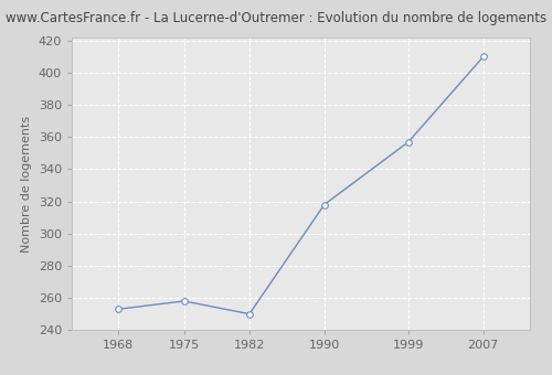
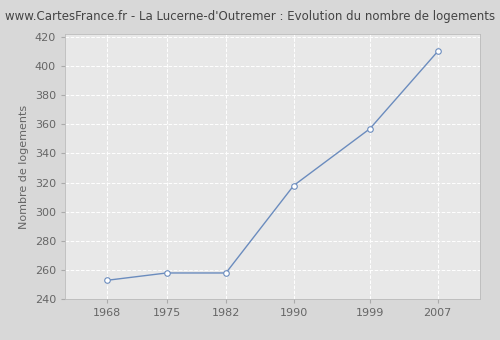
1982: 250 -> 258
